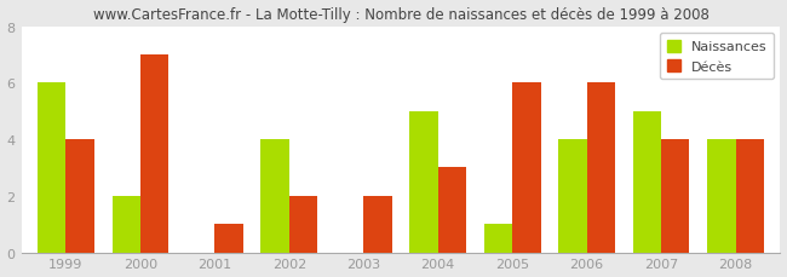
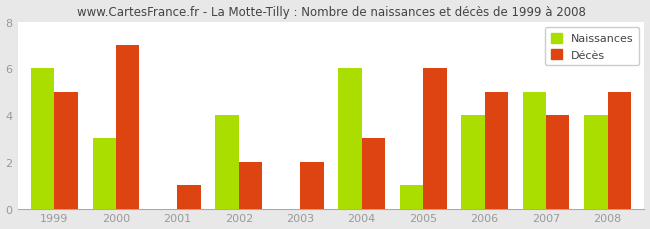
Décès/1999: 4 -> 5
Naissances/2000: 2 -> 3
Naissances/2004: 5 -> 6
Décès/2006: 6 -> 5
Décès/2008: 4 -> 5
